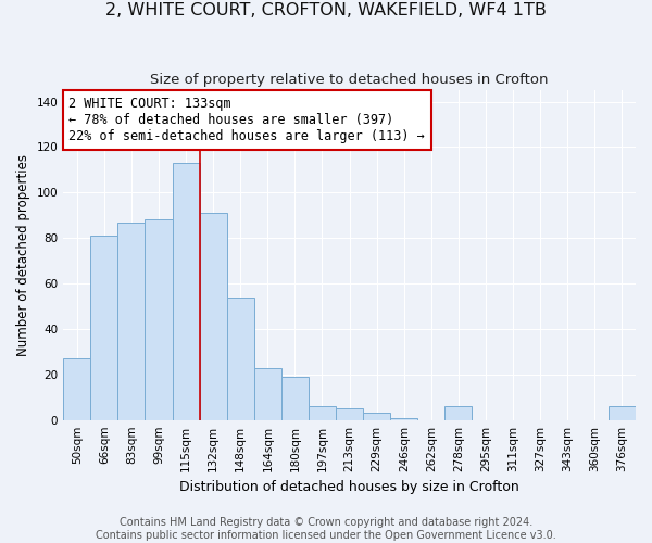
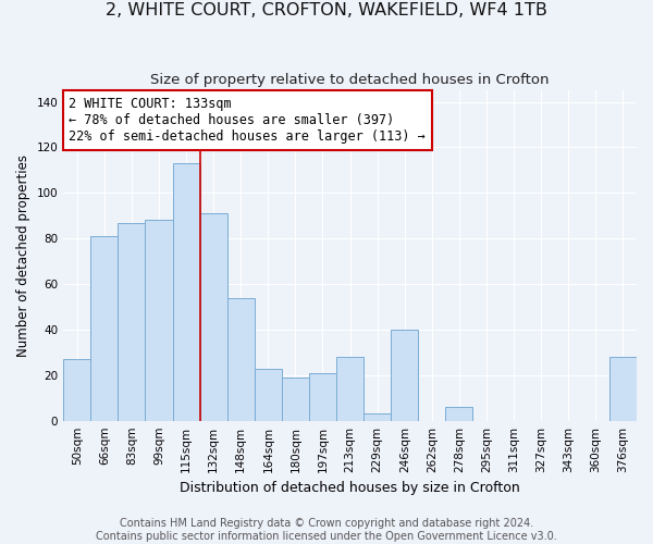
197sqm: 6 -> 21
213sqm: 5 -> 28
246sqm: 1 -> 40
376sqm: 6 -> 28
